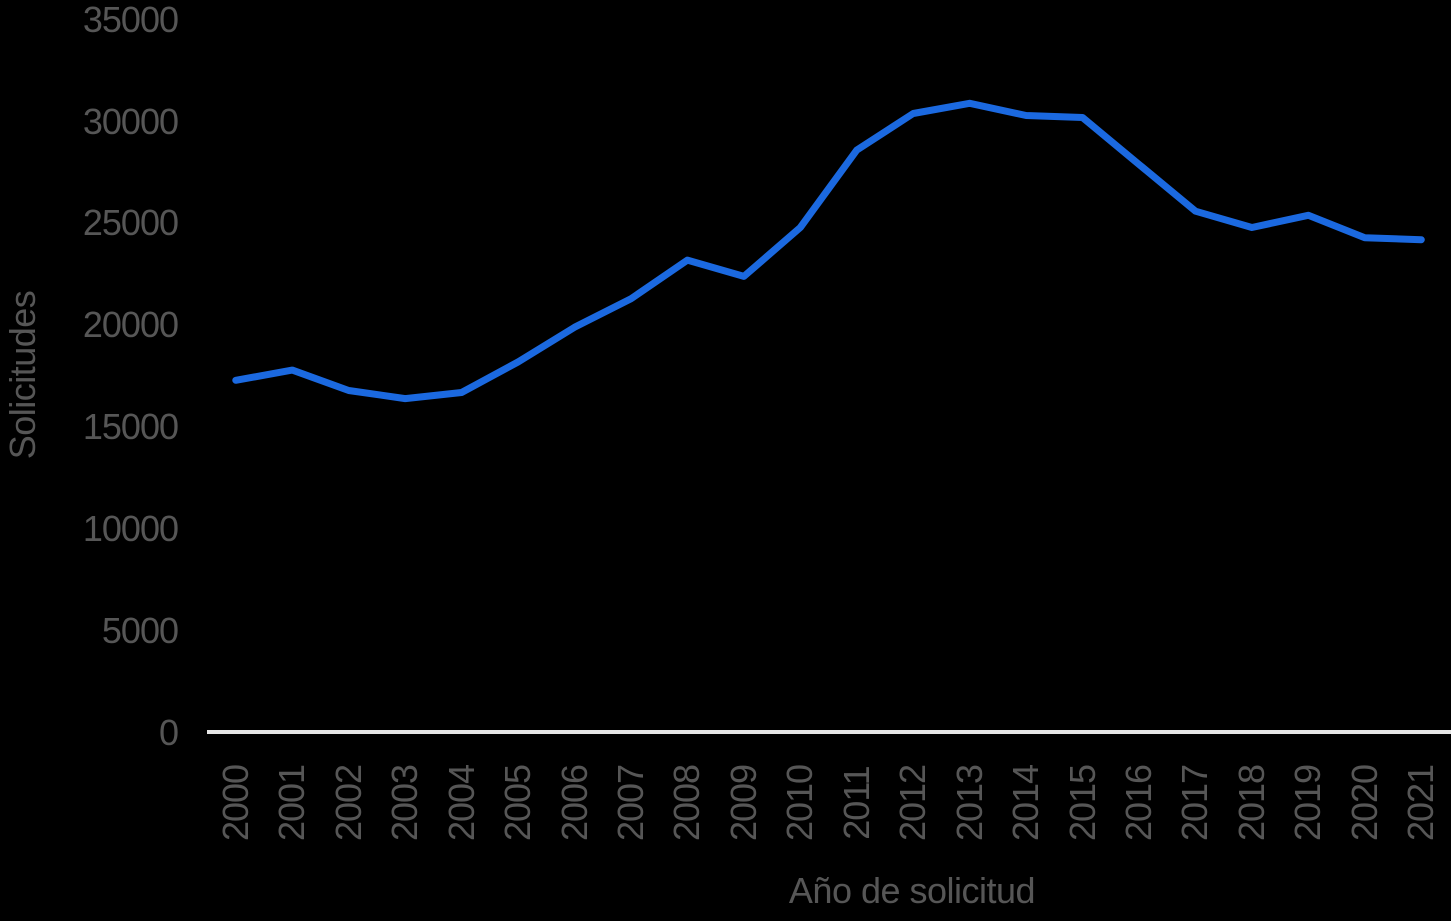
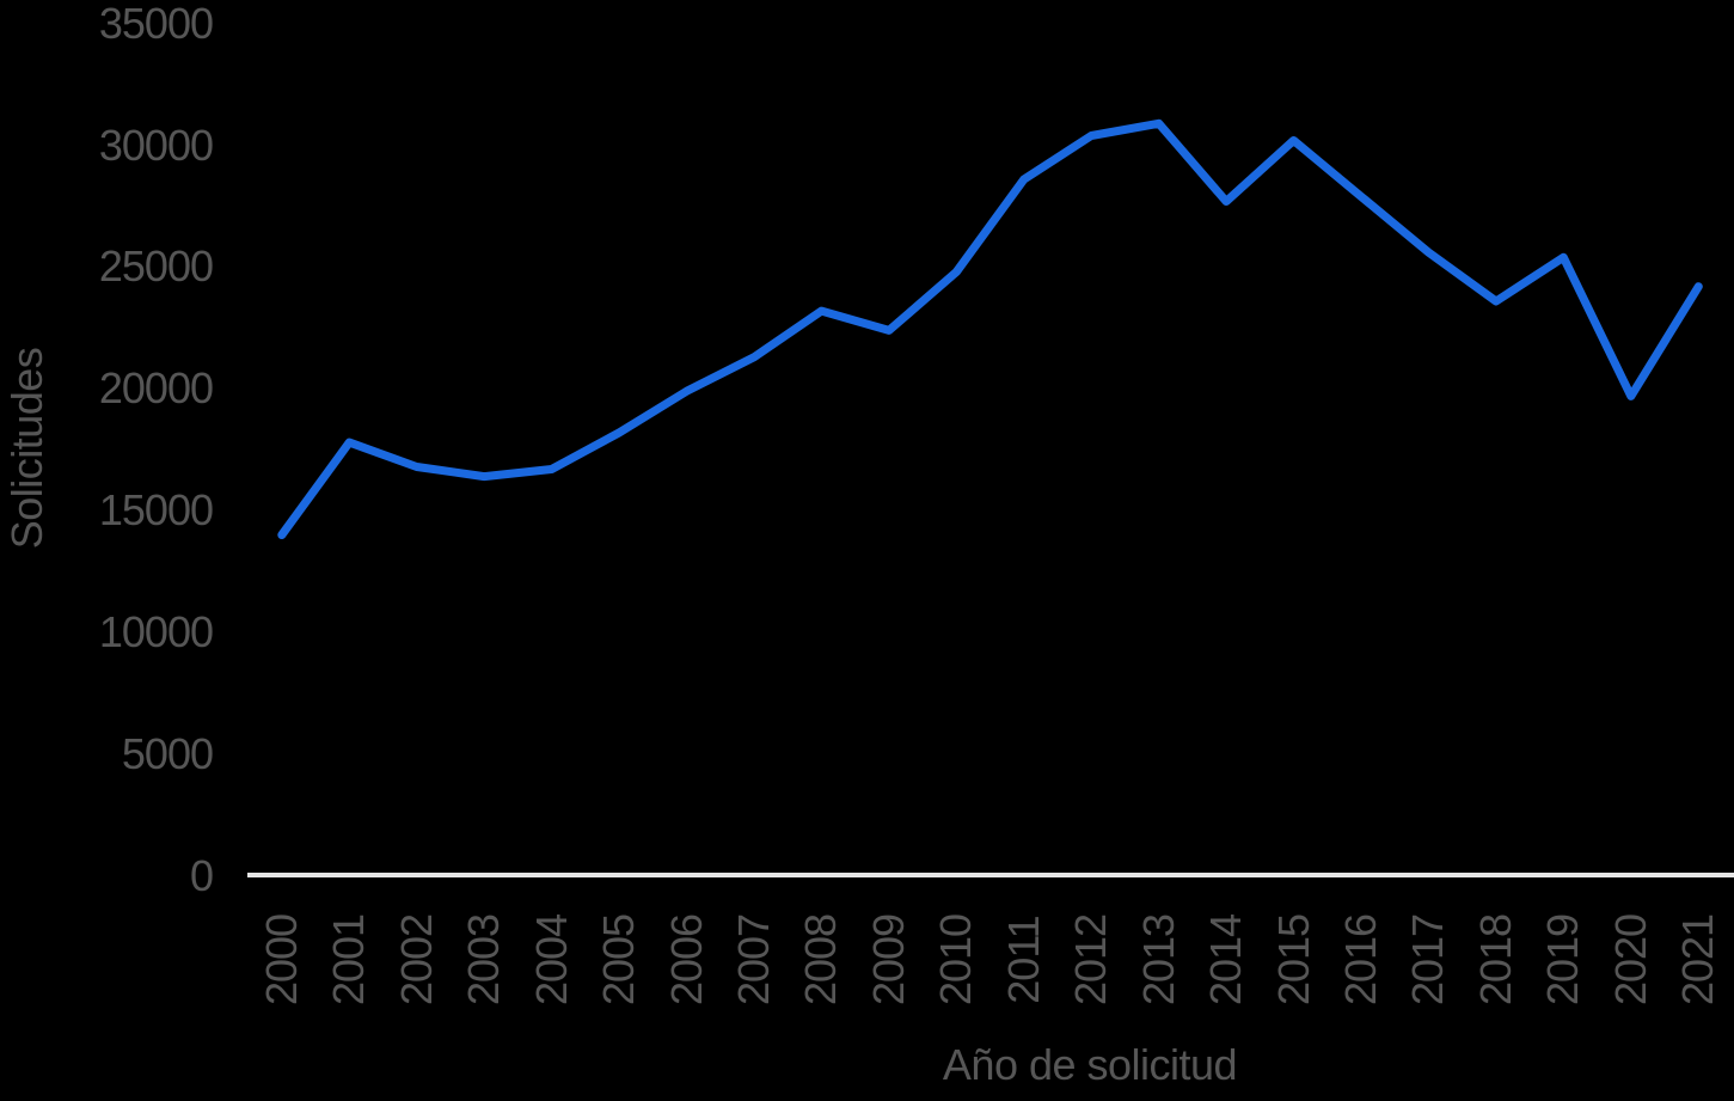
2000: 17300 -> 14000
2014: 30300 -> 27700
2018: 24800 -> 23600
2020: 24300 -> 19700
